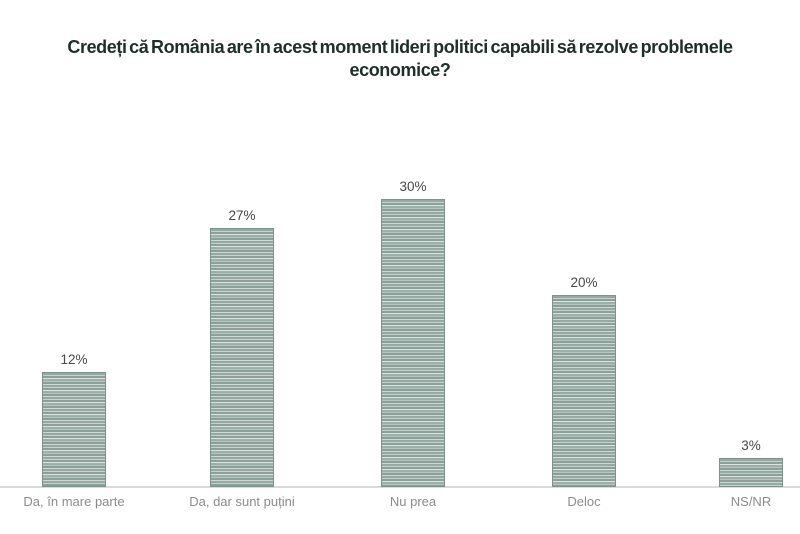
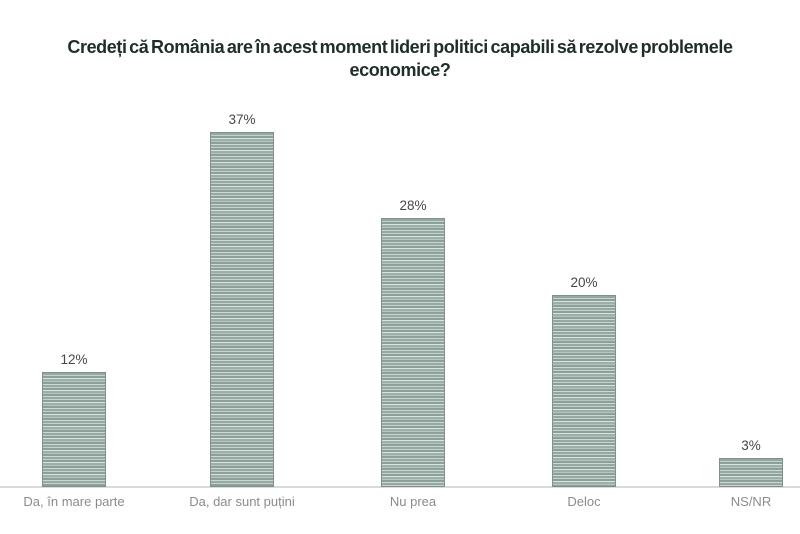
Da, dar sunt puțini: 27% -> 37%
Nu prea: 30% -> 28%
